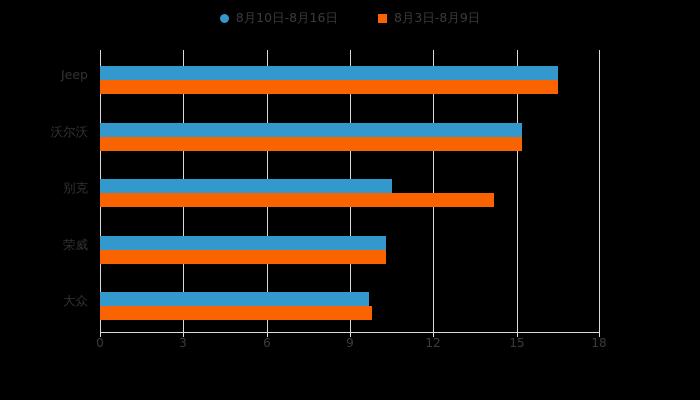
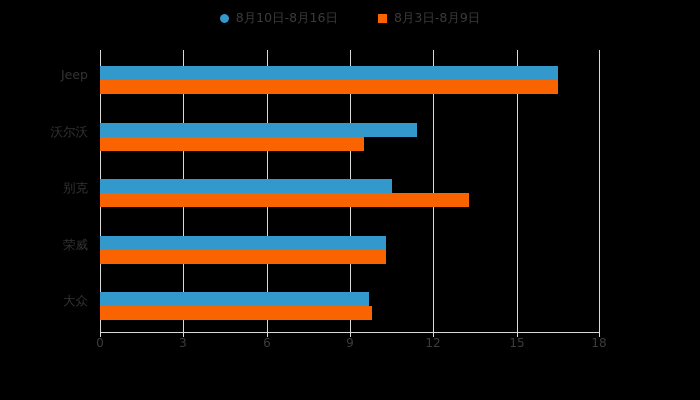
8月10日-8月16日/沃尔沃: 15.2 -> 11.4
8月3日-8月9日/沃尔沃: 15.2 -> 9.5
8月3日-8月9日/别克: 14.2 -> 13.3
